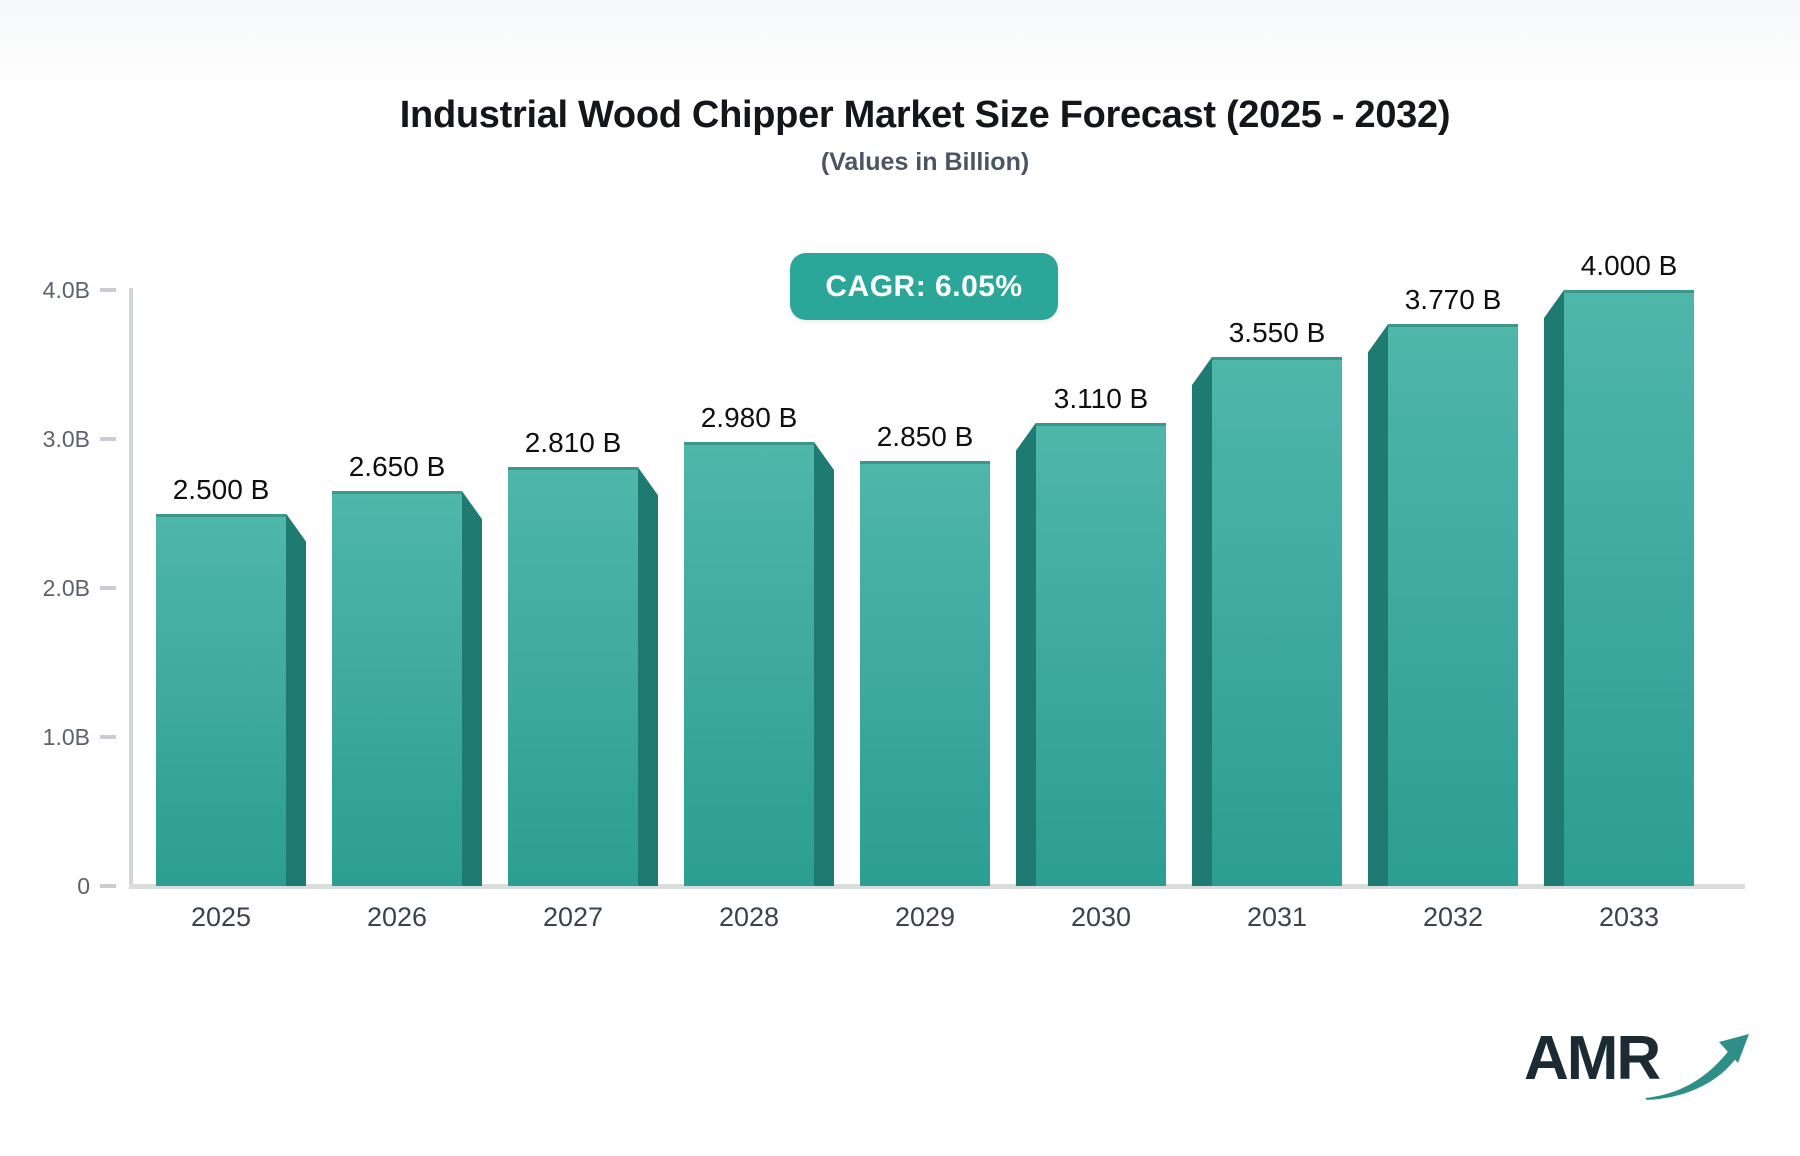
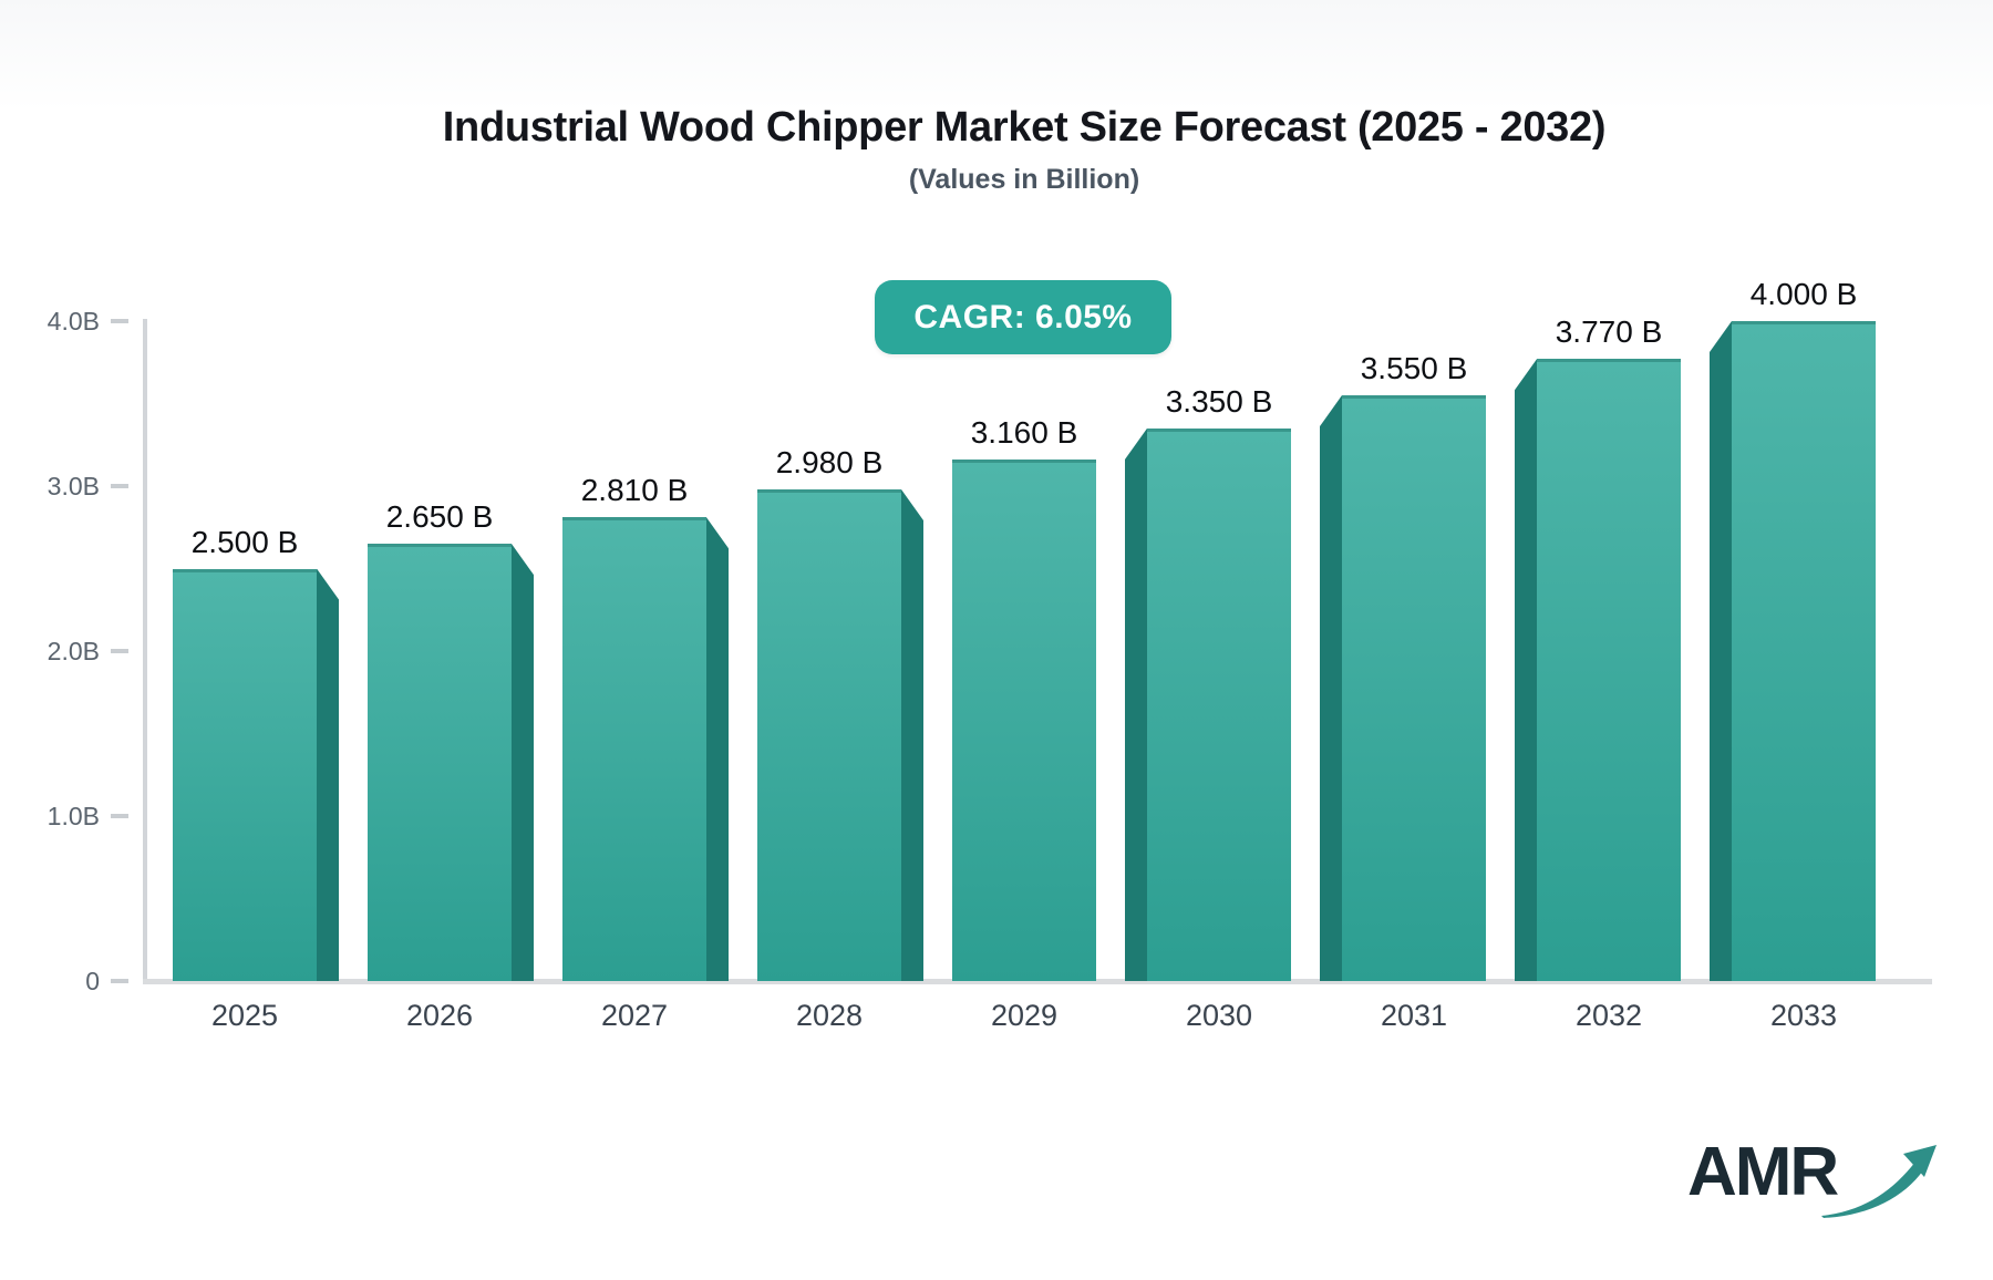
2029: 2.850 -> 3.160
2030: 3.110 -> 3.350
